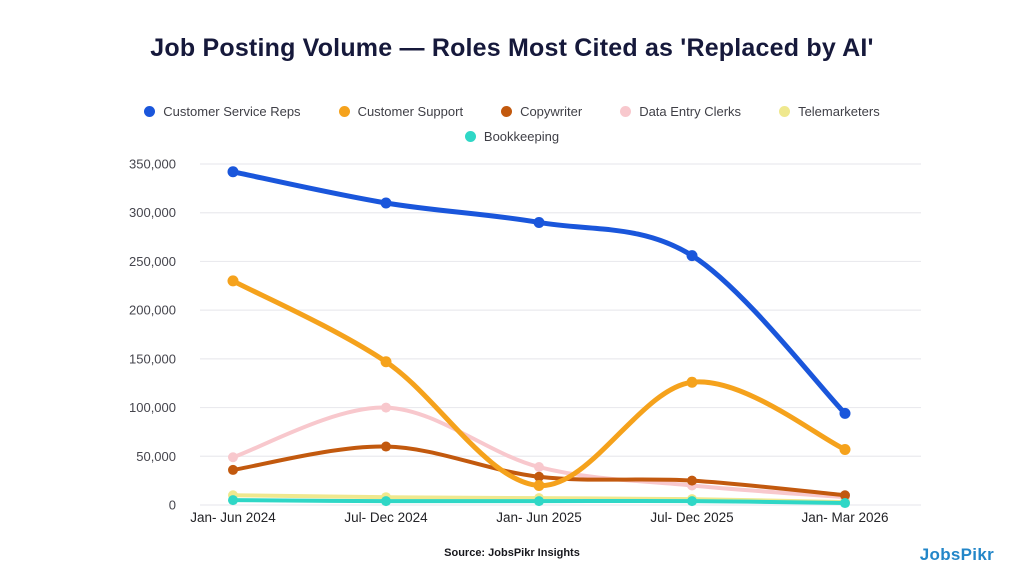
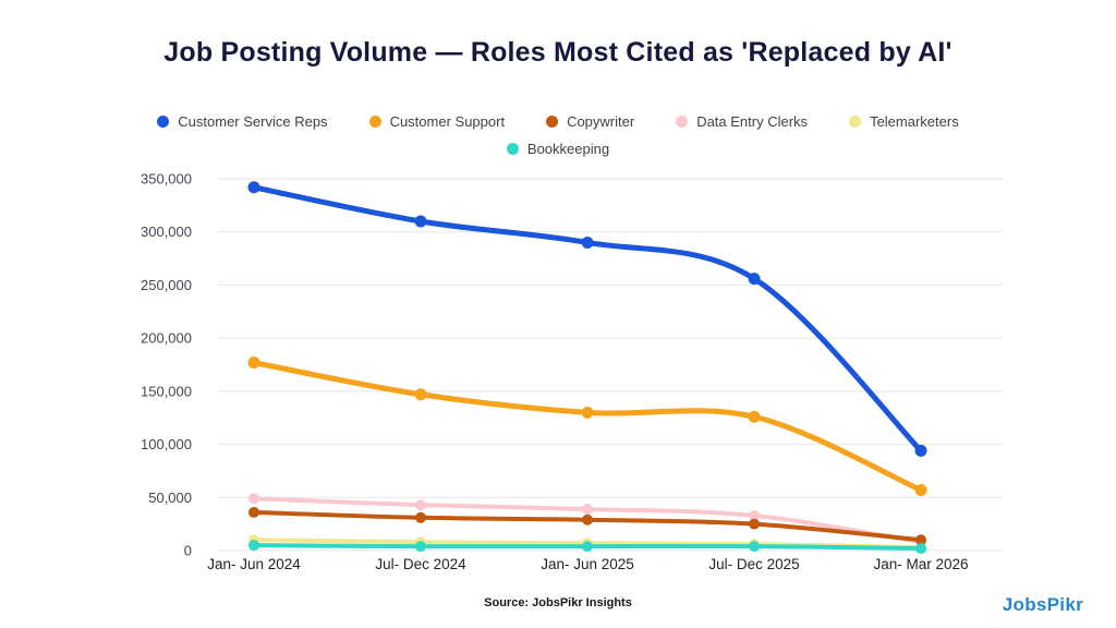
Customer Support/Jan- Jun 2024: 230000 -> 180000
Copywriter/Jul- Dec 2024: 60000 -> 30000
Data Entry Clerks/Jul- Dec 2024: 100000 -> 40000
Customer Support/Jan- Jun 2025: 20000 -> 130000
Data Entry Clerks/Jul- Dec 2025: 20000 -> 30000
